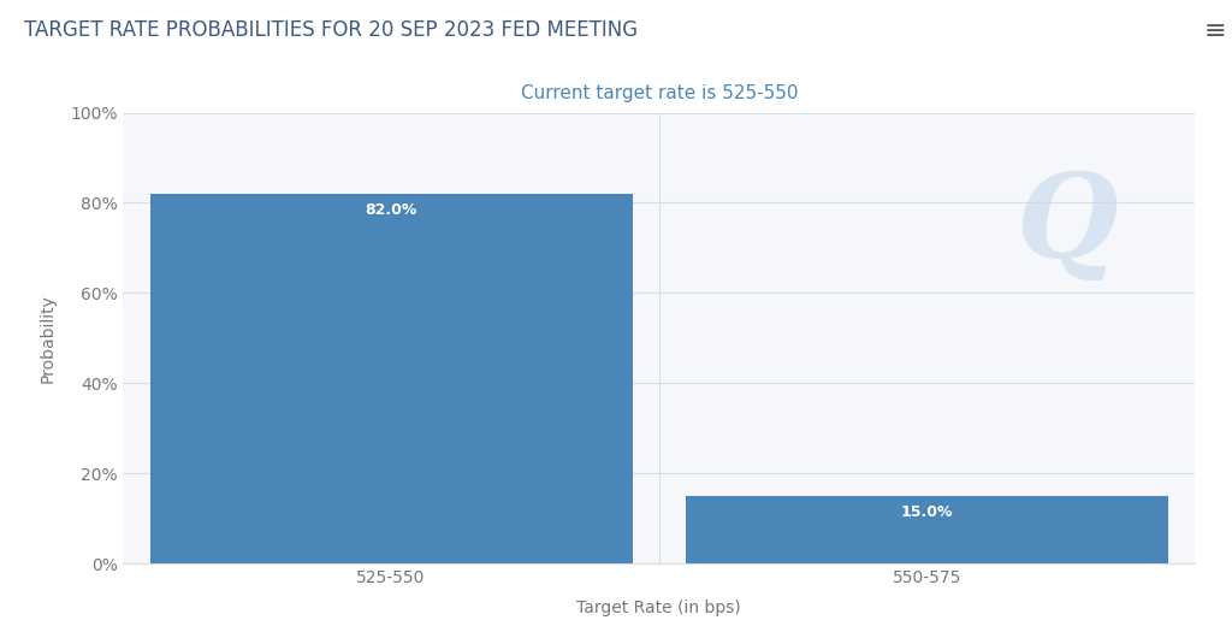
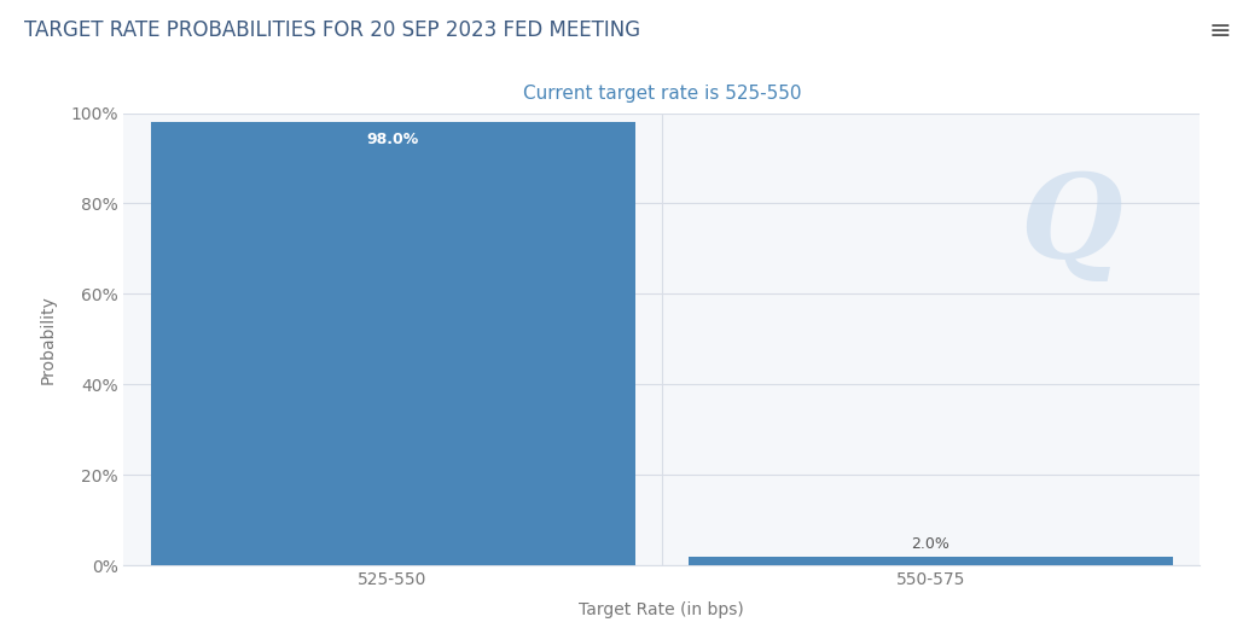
525-550: 82.0% -> 98.0%
550-575: 15.0% -> 2.0%
